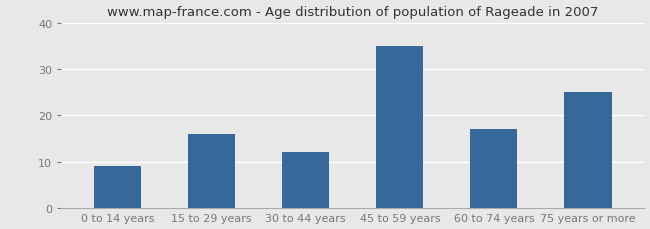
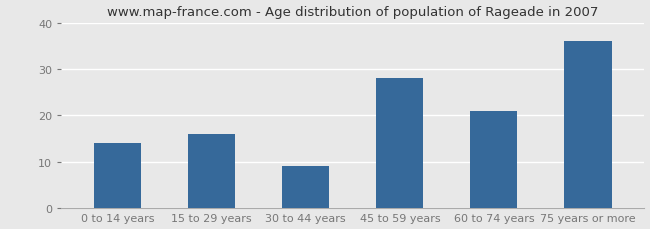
0 to 14 years: 9 -> 14
30 to 44 years: 12 -> 9
45 to 59 years: 35 -> 28
60 to 74 years: 17 -> 21
75 years or more: 25 -> 36
